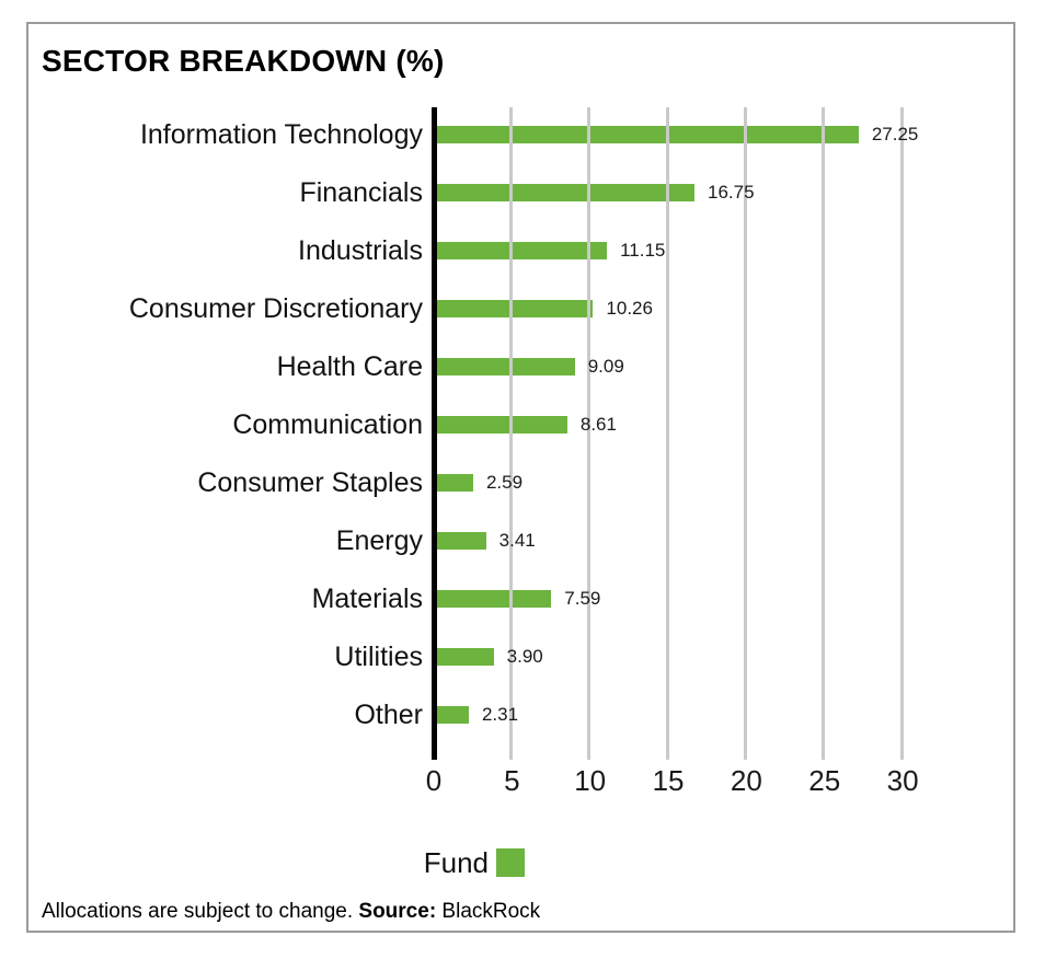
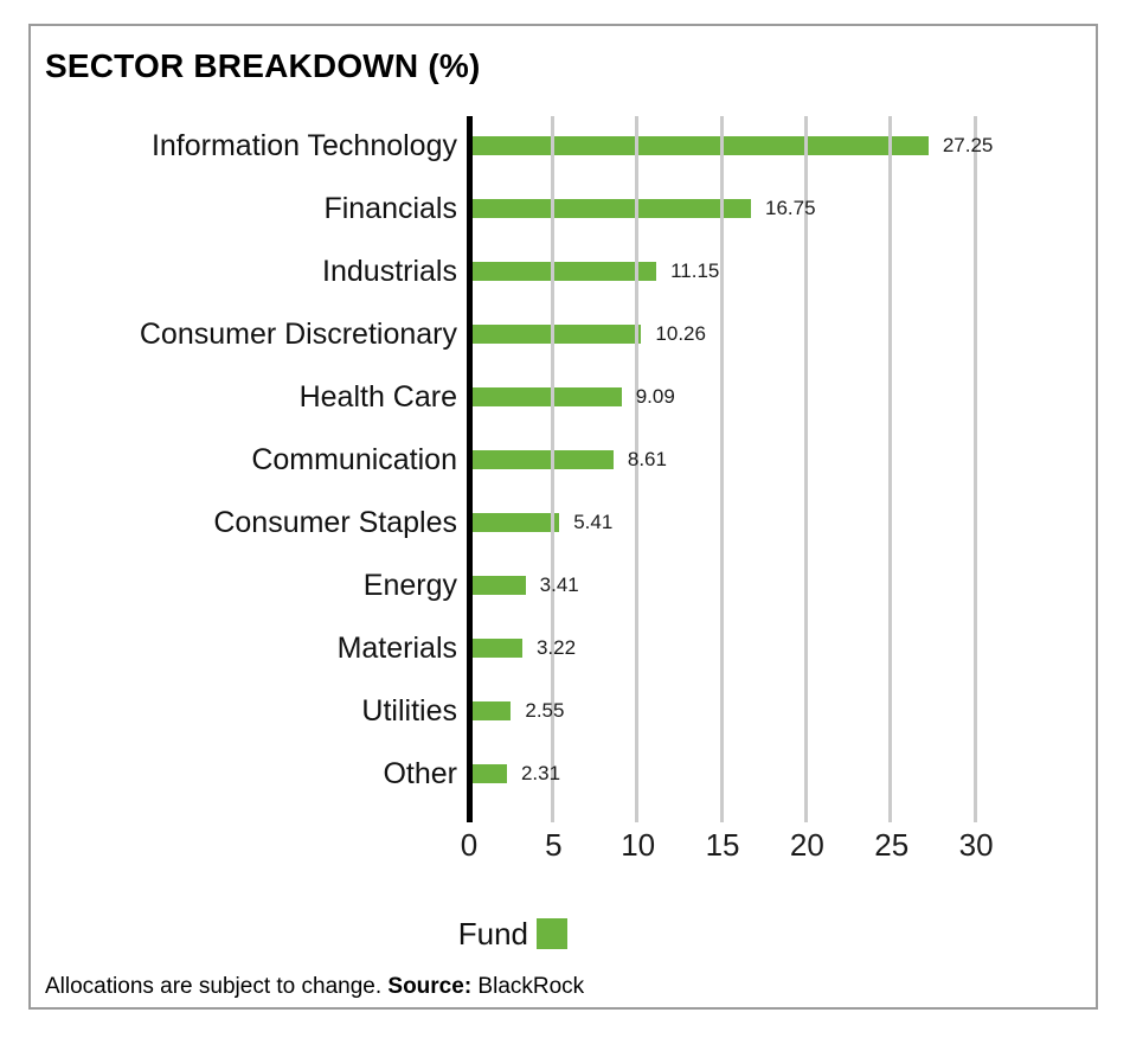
Consumer Staples: 2.59 -> 5.41
Materials: 7.59 -> 3.22
Utilities: 3.90 -> 2.55
